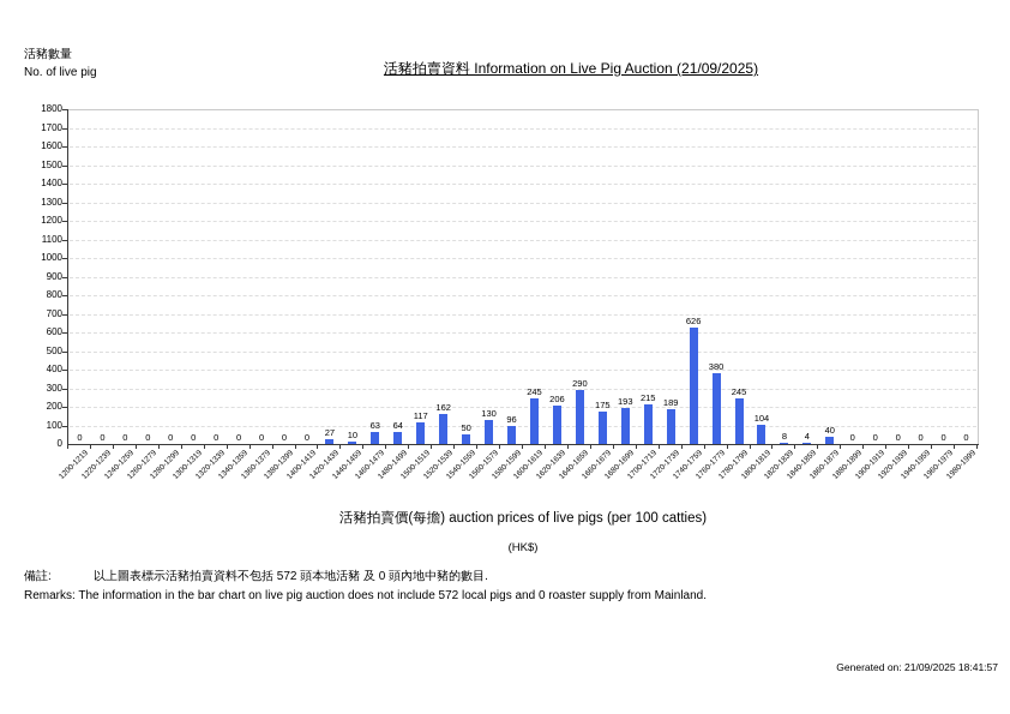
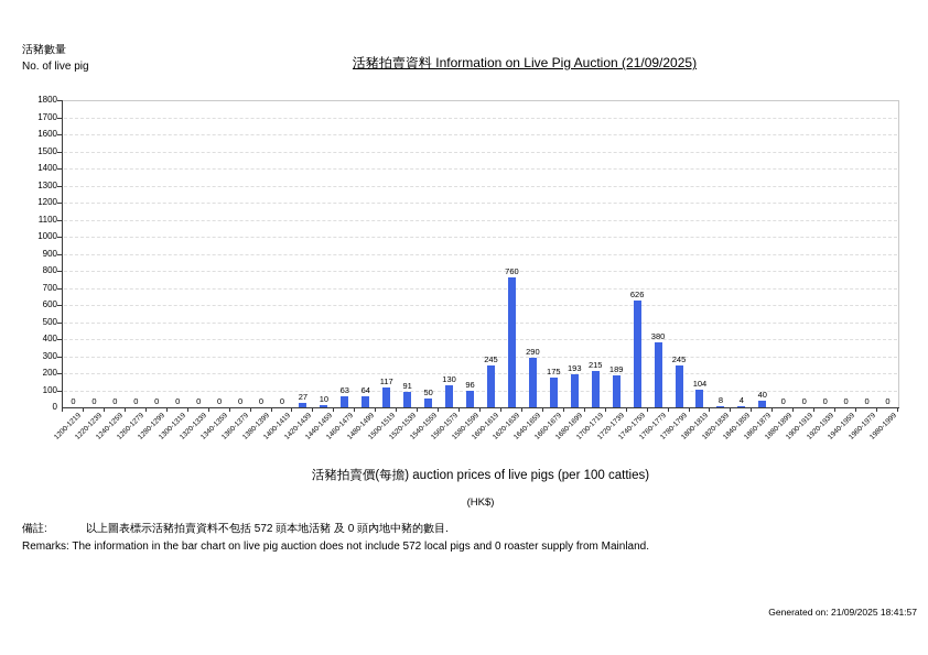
1520-1539: 162 -> 91
1620-1639: 206 -> 760
